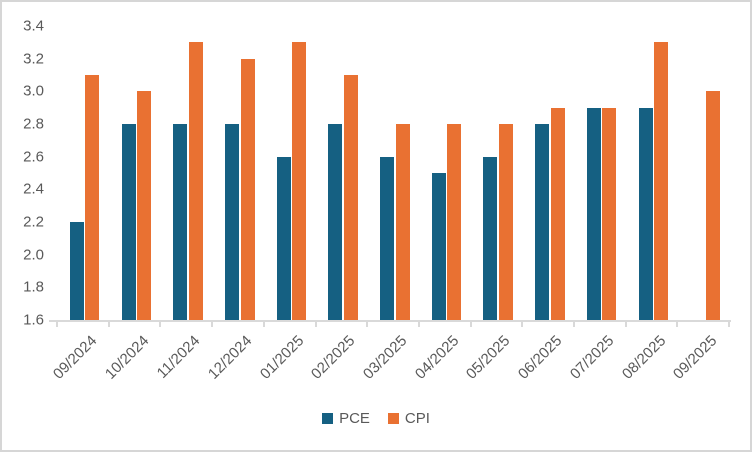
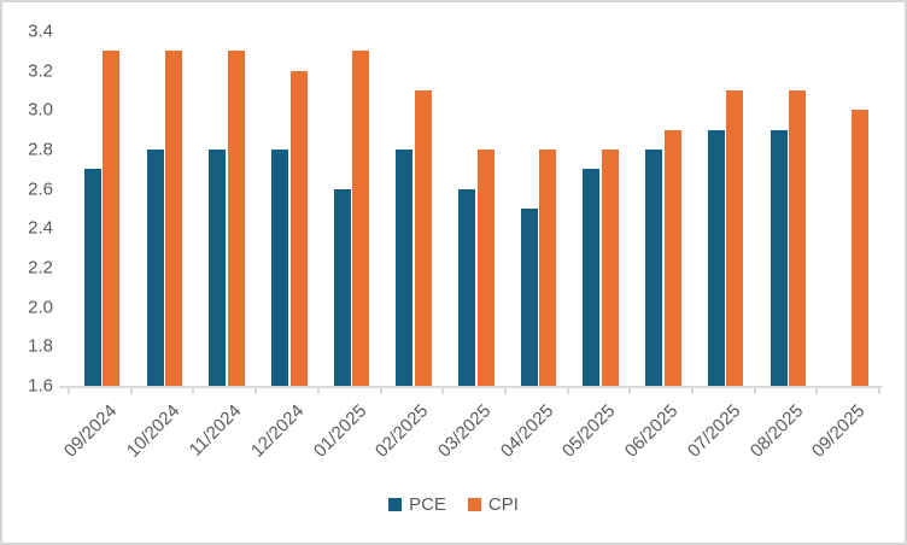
PCE/09/2024: 2.2 -> 2.7
CPI/09/2024: 3.1 -> 3.3
CPI/10/2024: 3.0 -> 3.3
PCE/05/2025: 2.6 -> 2.7
CPI/07/2025: 2.9 -> 3.1
CPI/08/2025: 3.3 -> 3.1
